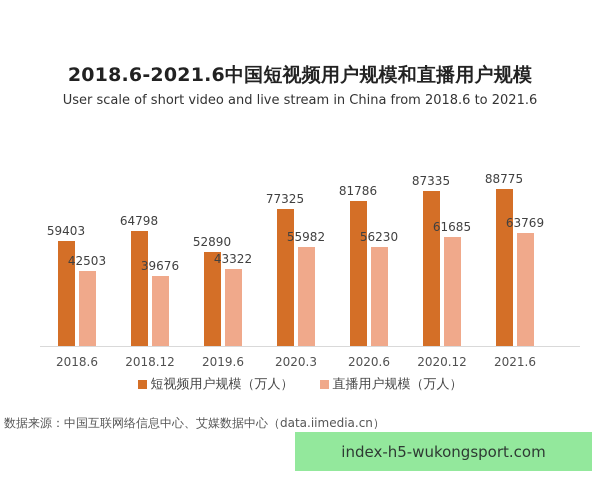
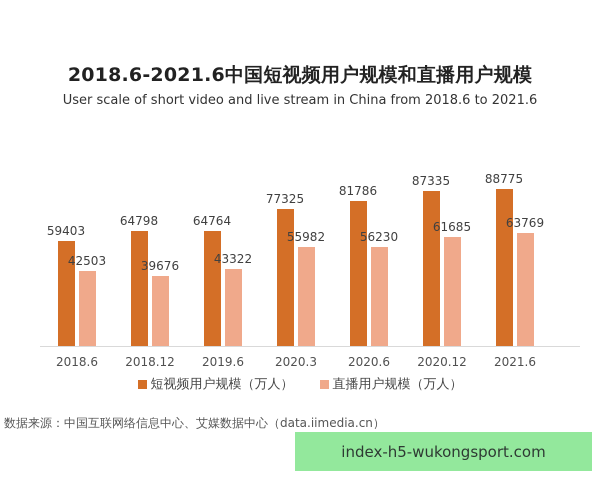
短视频用户规模（万人）/2019.6: 52890 -> 64764
